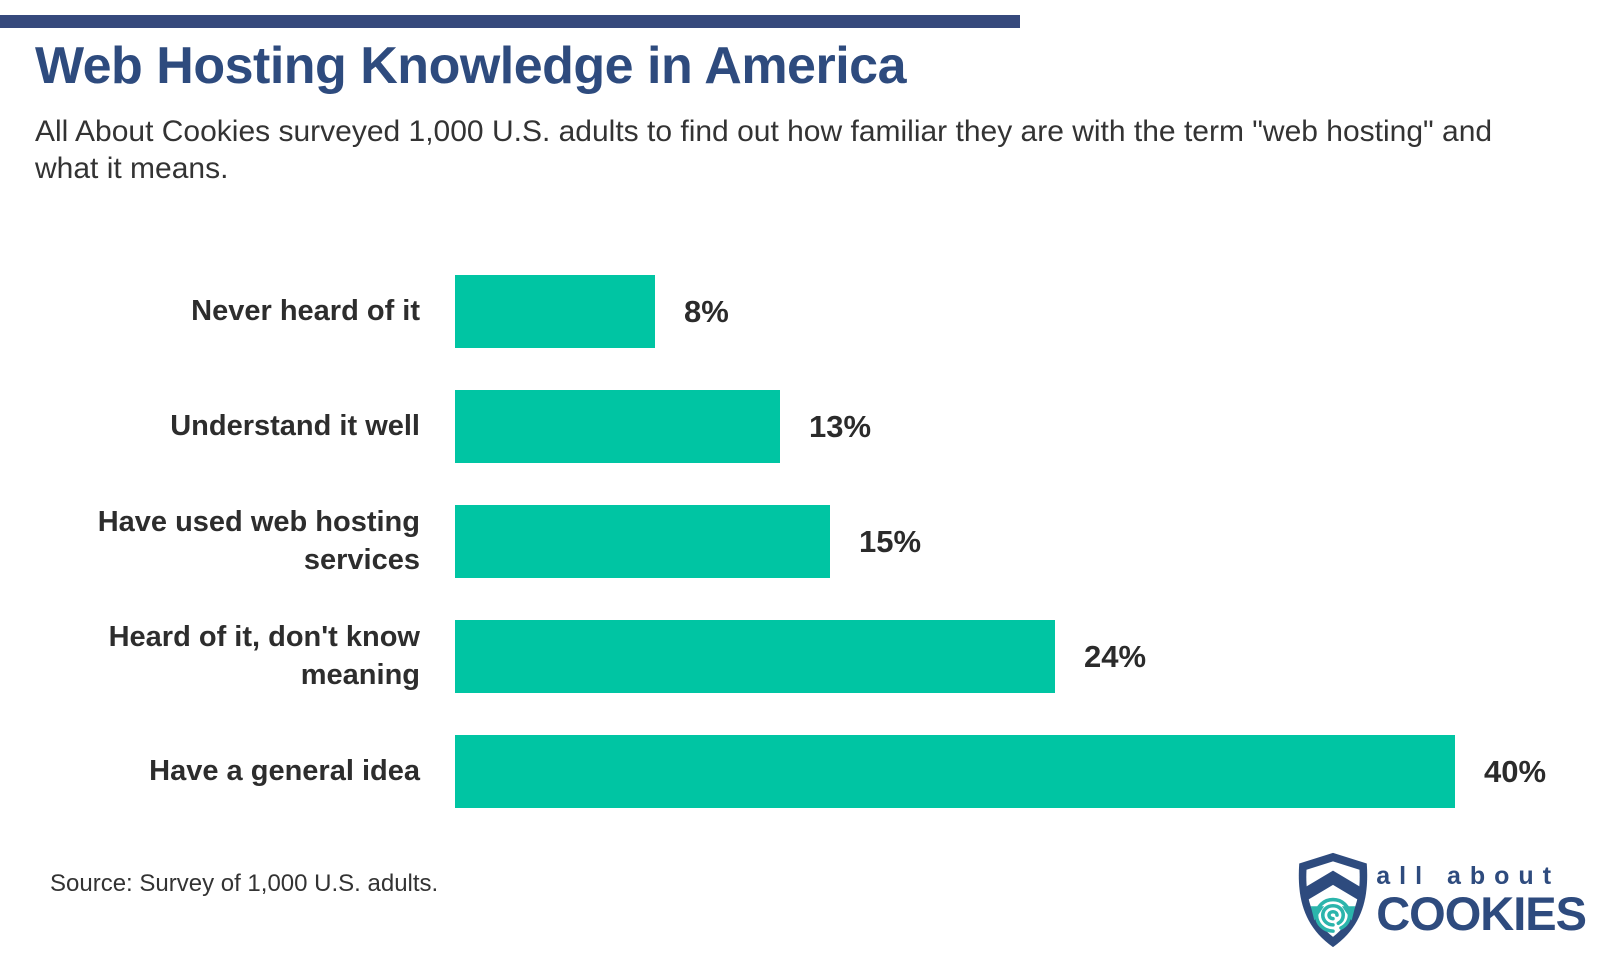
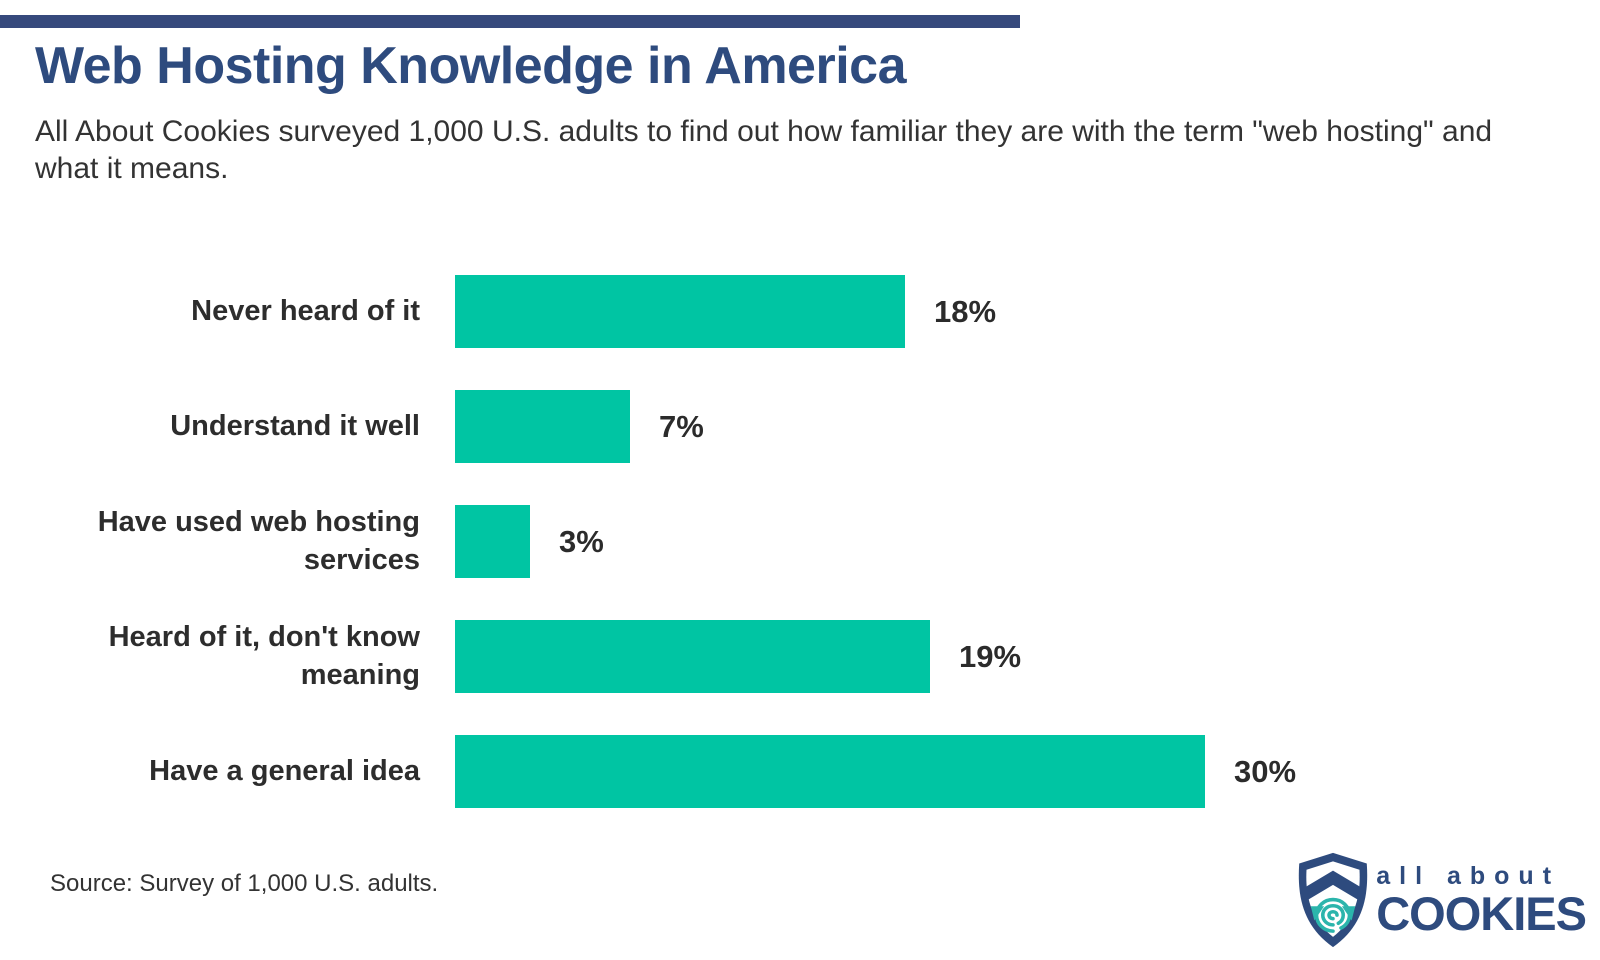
Never heard of it: 8% -> 18%
Understand it well: 13% -> 7%
Have used web hosting services: 15% -> 3%
Heard of it, don't know meaning: 24% -> 19%
Have a general idea: 40% -> 30%
